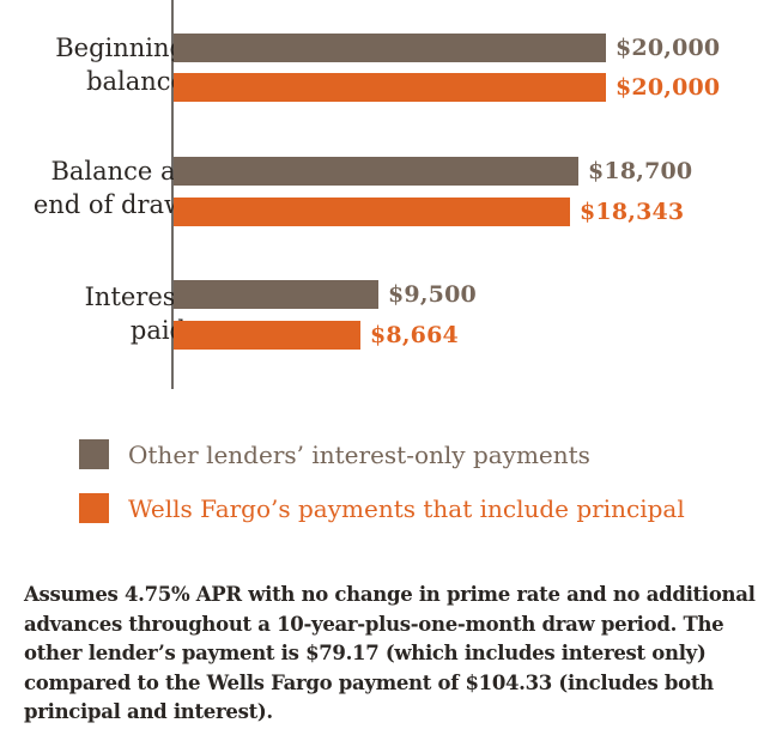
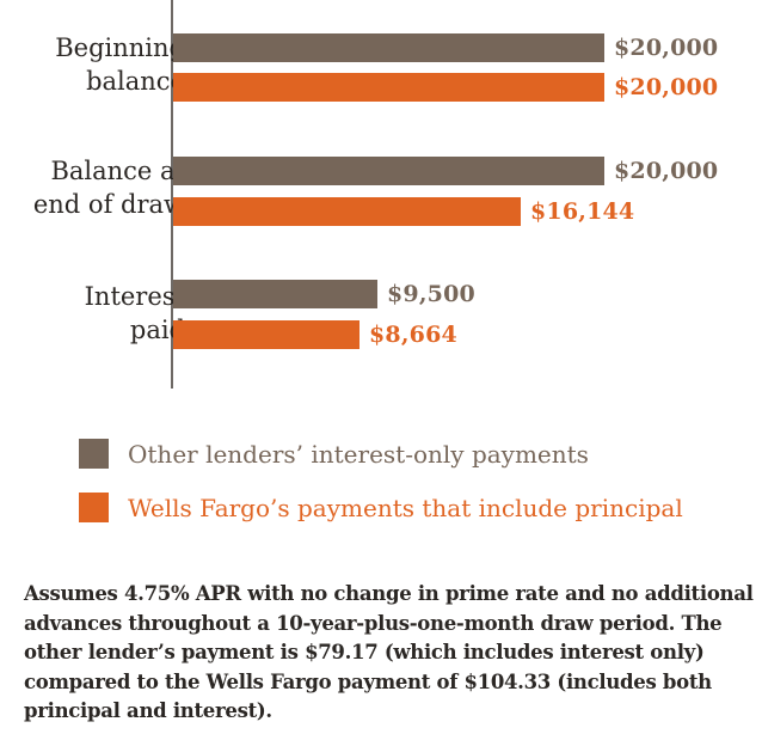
Other lenders’ interest-only payments/Balance at end of draw: $18,700 -> $20,000
Wells Fargo’s payments that include principal/Balance at end of draw: $18,343 -> $16,144
